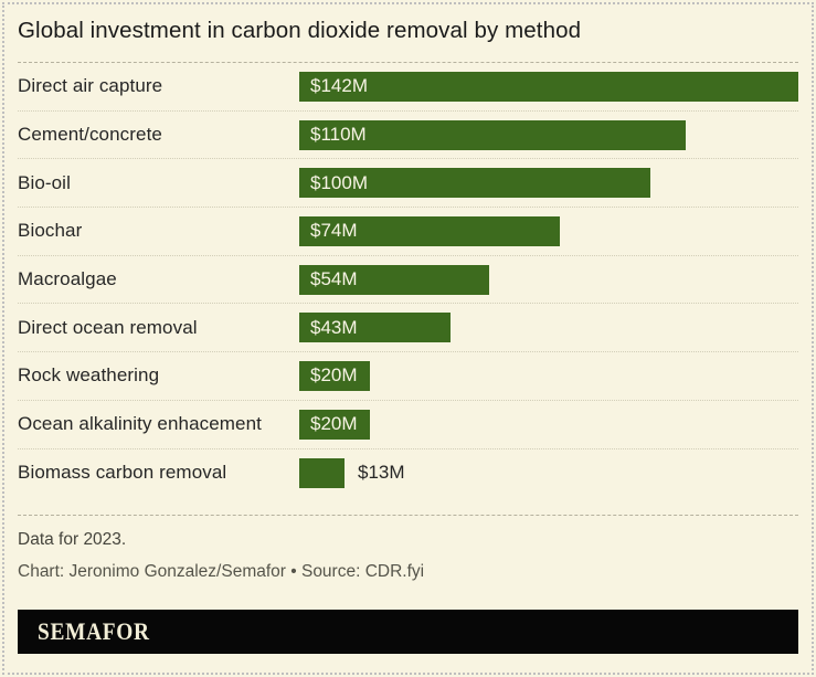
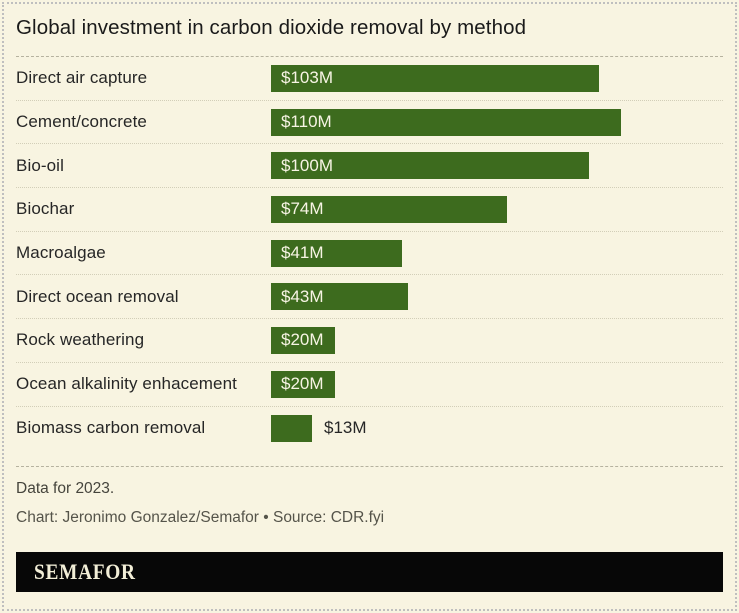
Direct air capture: $142M -> $103M
Macroalgae: $54M -> $41M
